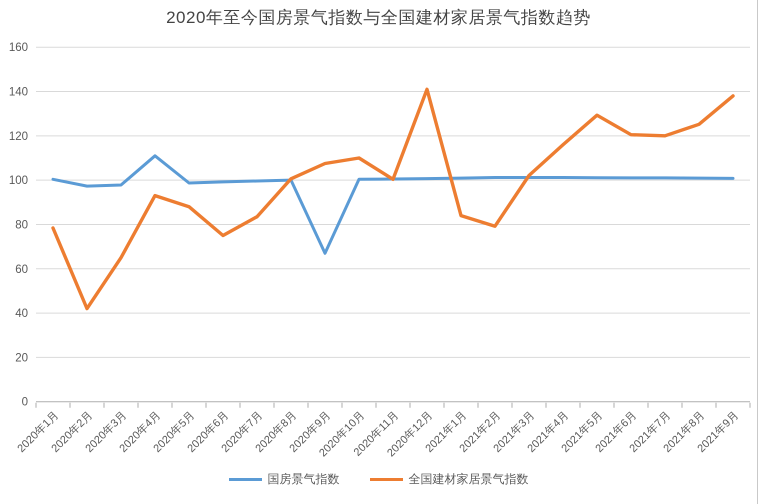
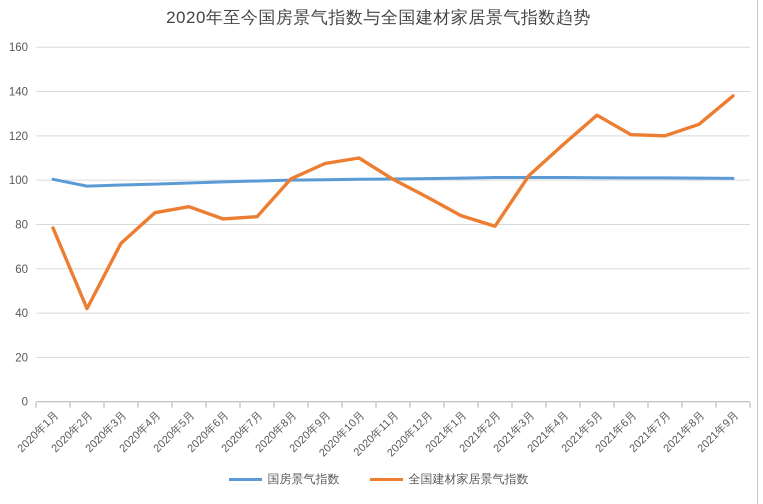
全国建材家居景气指数/2020年3月: 65 -> 72
国房景气指数/2020年4月: 111 -> 98
全国建材家居景气指数/2020年4月: 93 -> 85
全国建材家居景气指数/2020年6月: 75 -> 82
国房景气指数/2020年9月: 67 -> 100
全国建材家居景气指数/2020年12月: 141 -> 92
